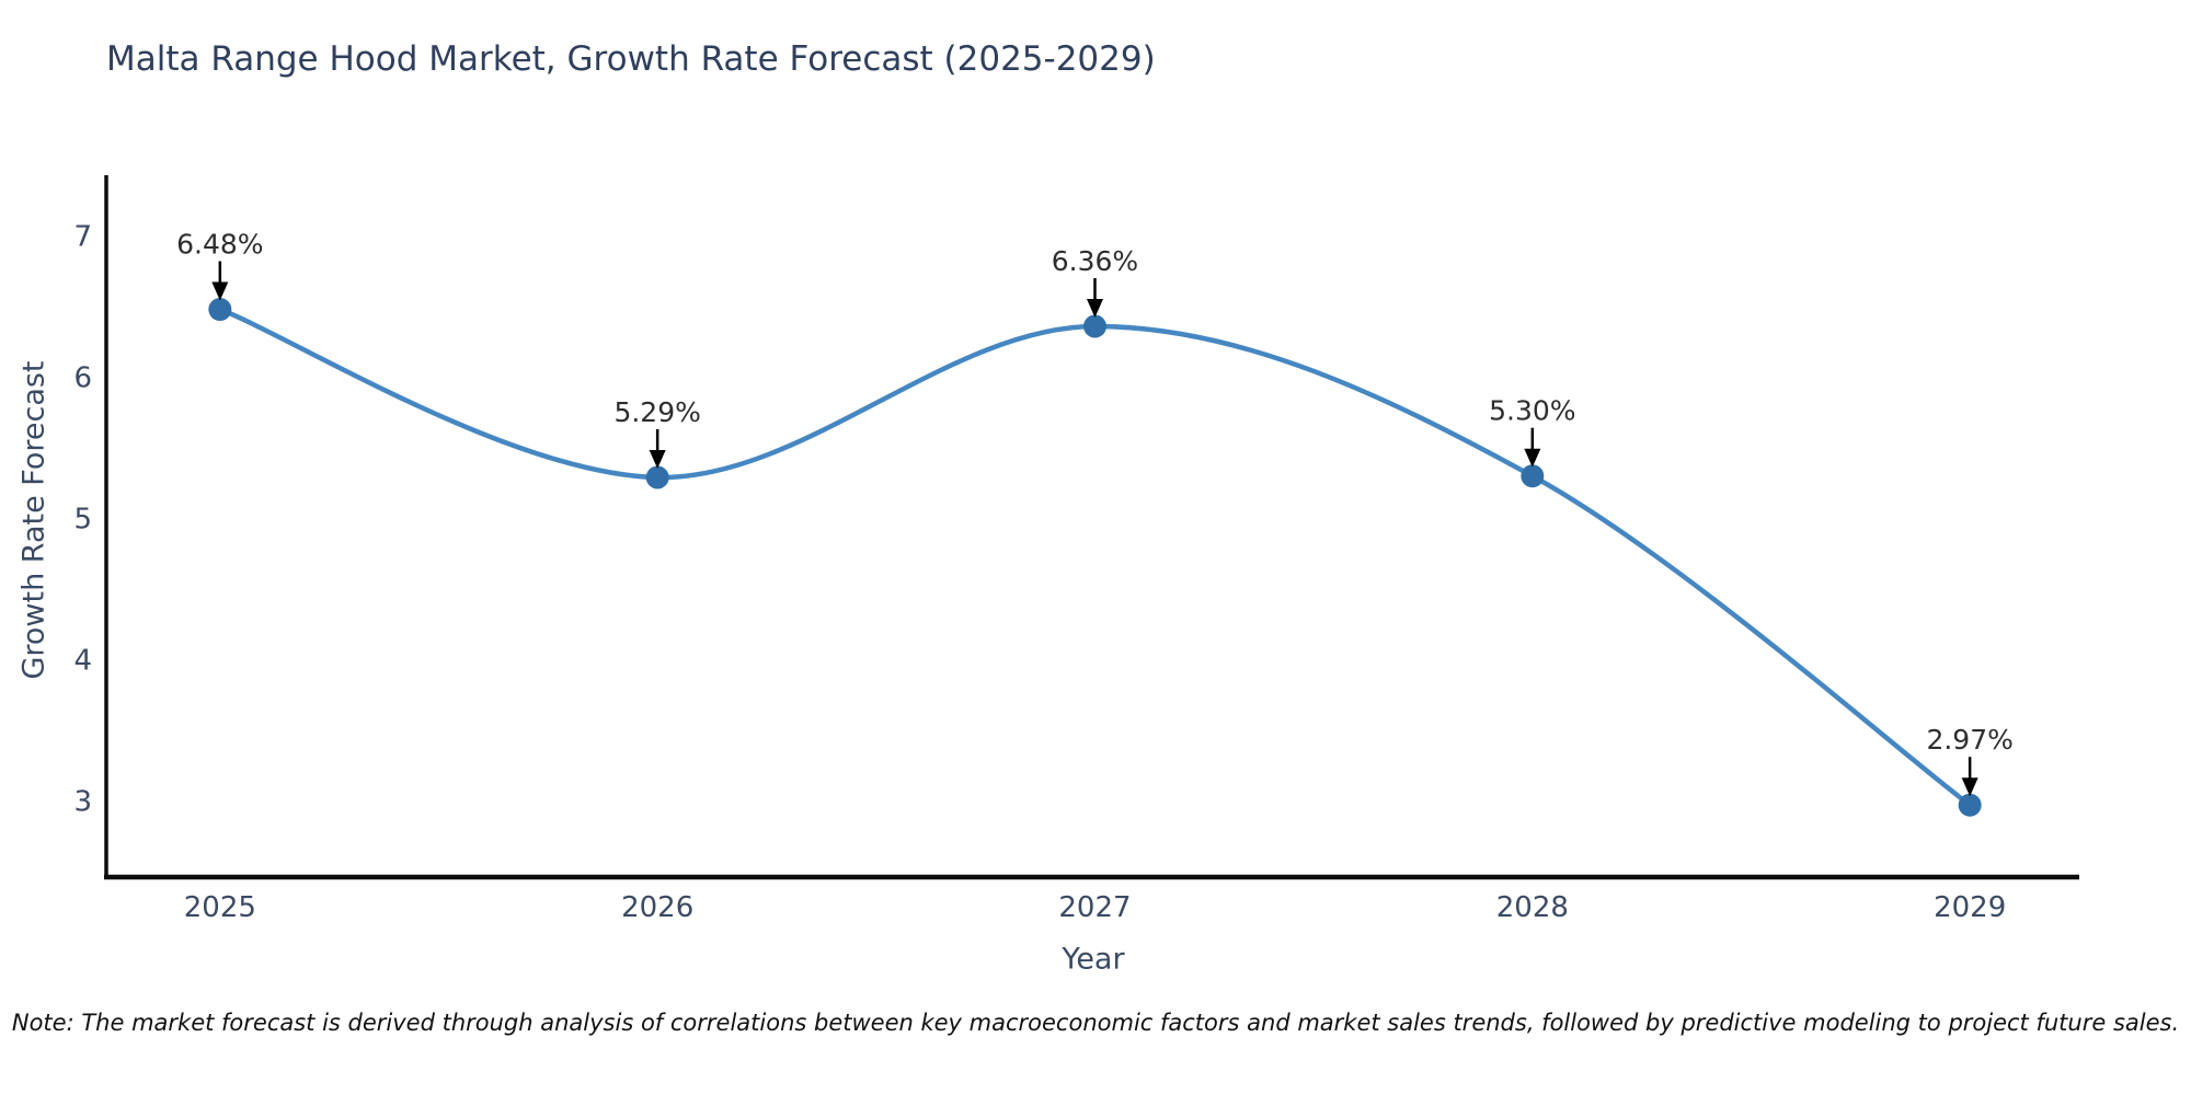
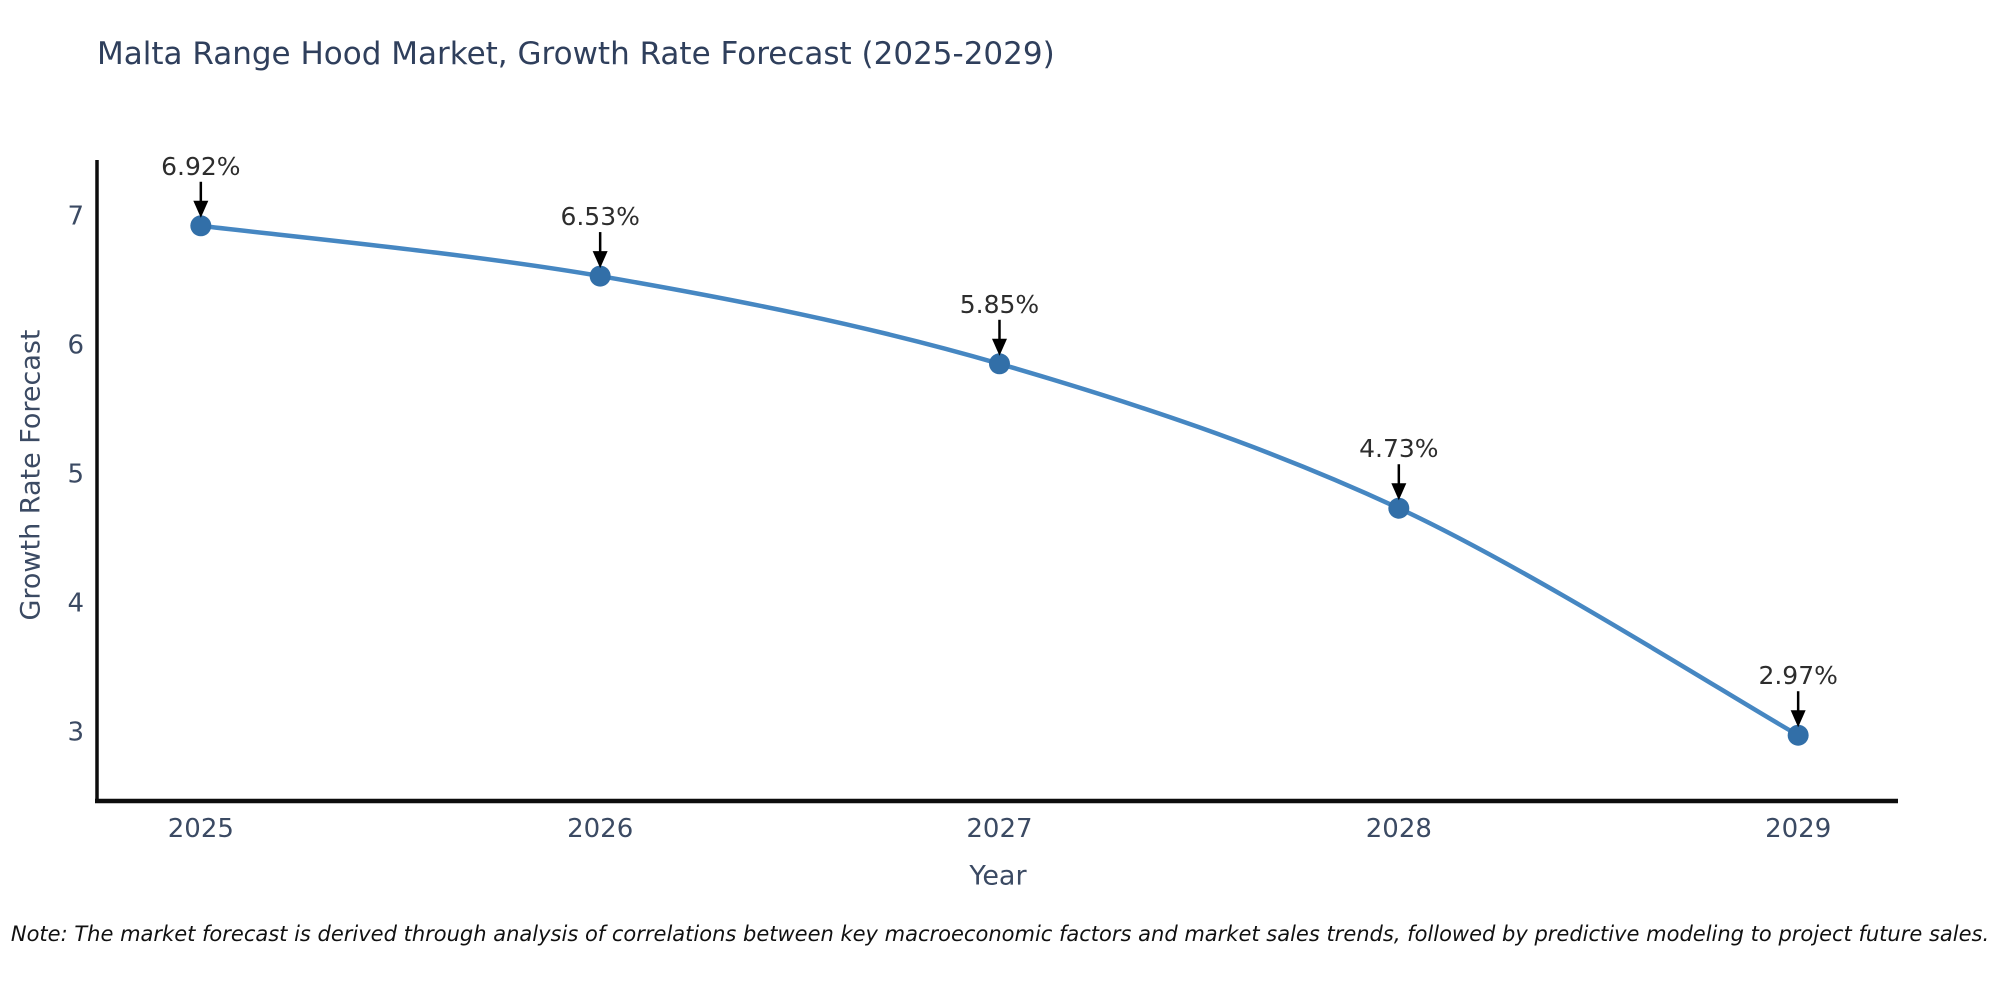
2025: 6.48% -> 6.92%
2026: 5.29% -> 6.53%
2027: 6.36% -> 5.85%
2028: 5.30% -> 4.73%
